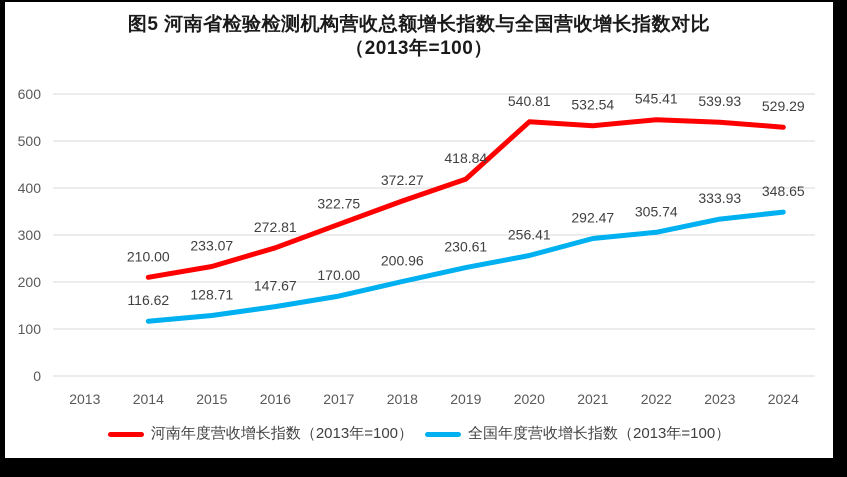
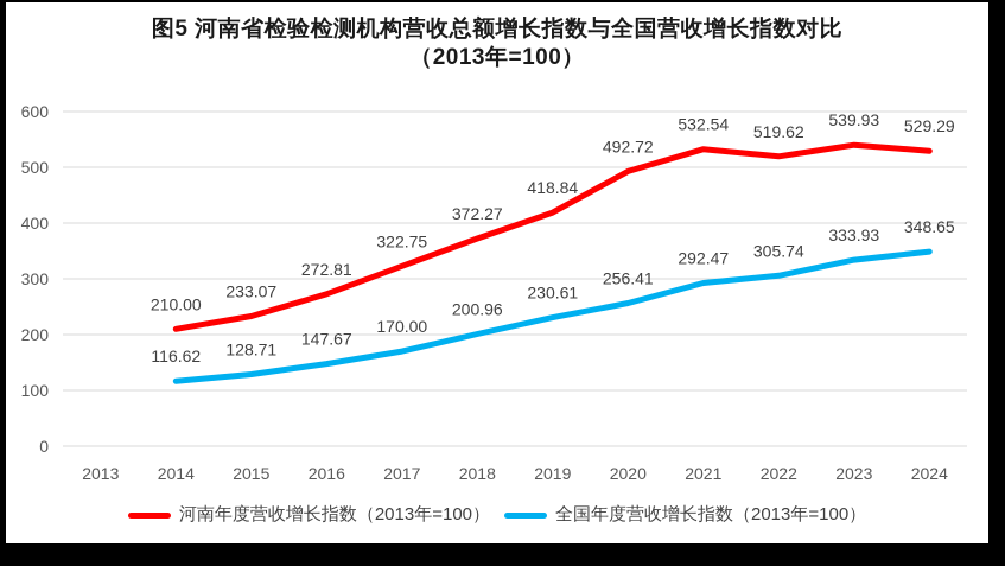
河南年度营收增长指数（2013年=100）/2020: 540.81 -> 492.72
河南年度营收增长指数（2013年=100）/2022: 545.41 -> 519.62
